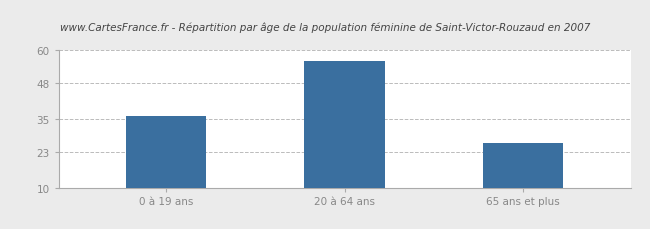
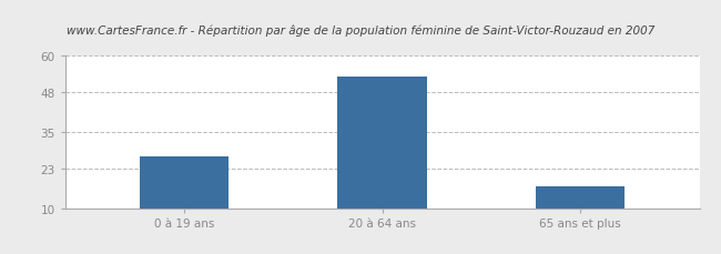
0 à 19 ans: 36 -> 27
20 à 64 ans: 56 -> 53
65 ans et plus: 26 -> 17
